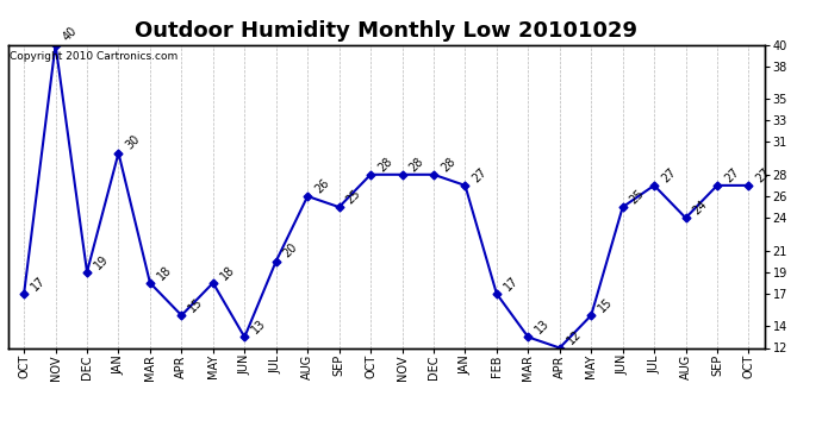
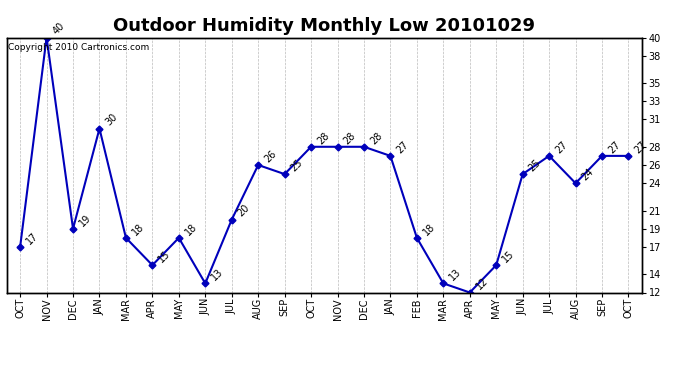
FEB: 17 -> 18
